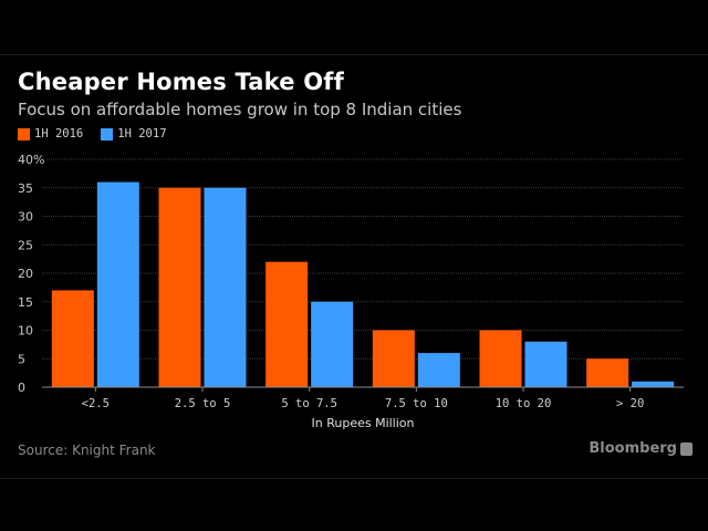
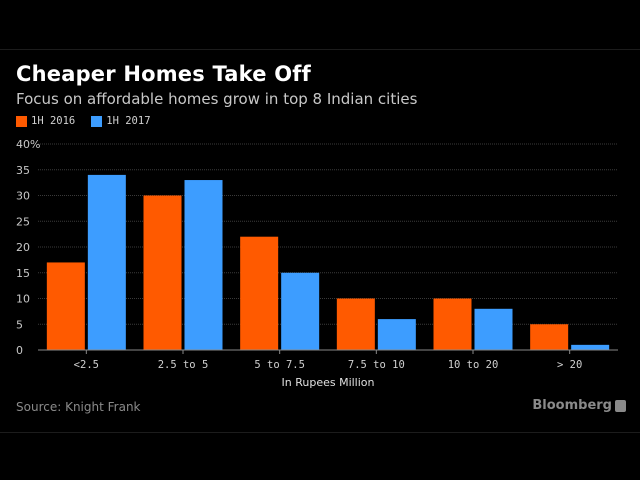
1H 2017/<2.5: 36% -> 34%
1H 2016/2.5 to 5: 35% -> 30%
1H 2017/2.5 to 5: 35% -> 33%
